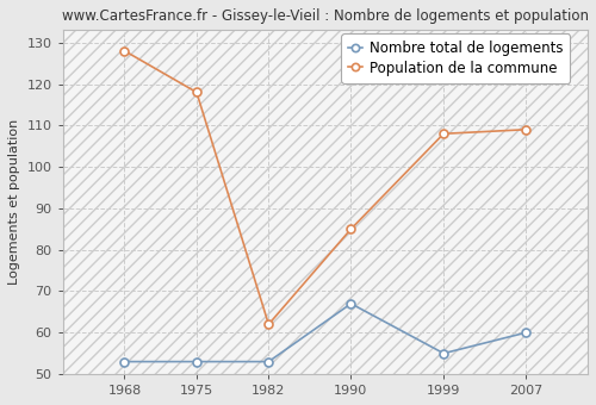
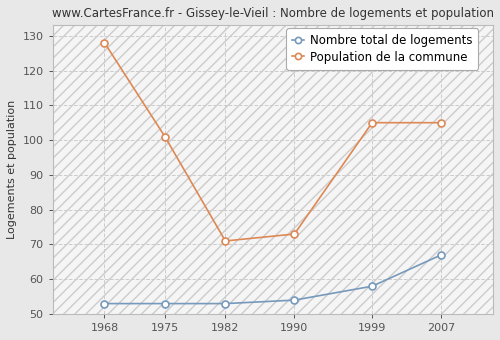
Population de la commune/1975: 118 -> 101
Population de la commune/1982: 62 -> 71
Nombre total de logements/1990: 67 -> 54
Population de la commune/1990: 85 -> 73
Nombre total de logements/1999: 55 -> 58
Population de la commune/1999: 108 -> 105
Nombre total de logements/2007: 60 -> 67
Population de la commune/2007: 109 -> 105
